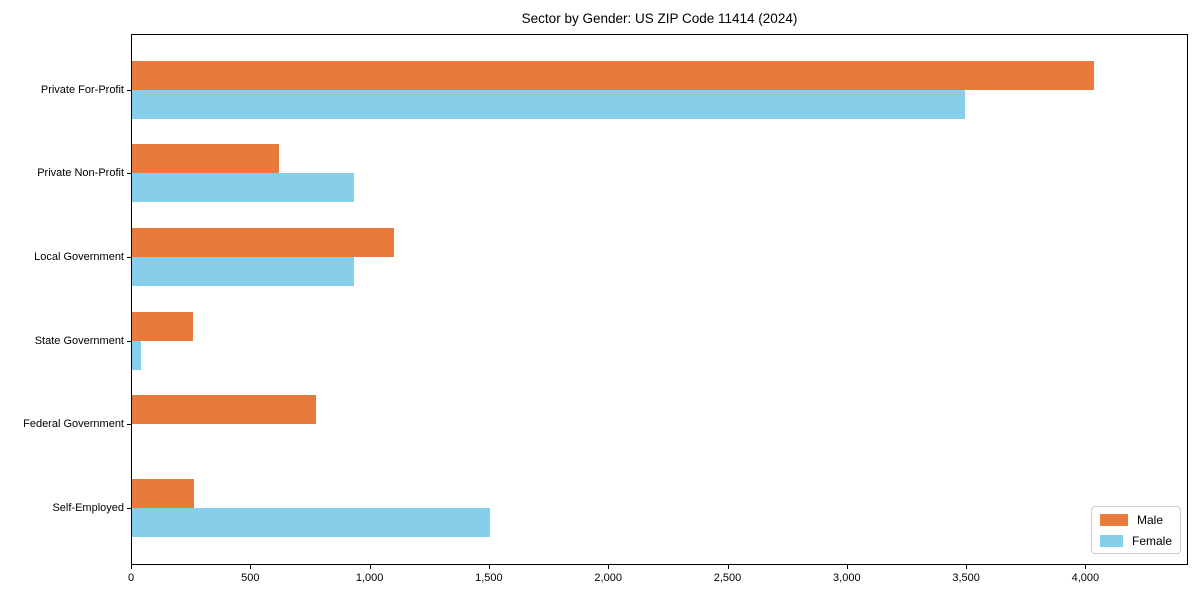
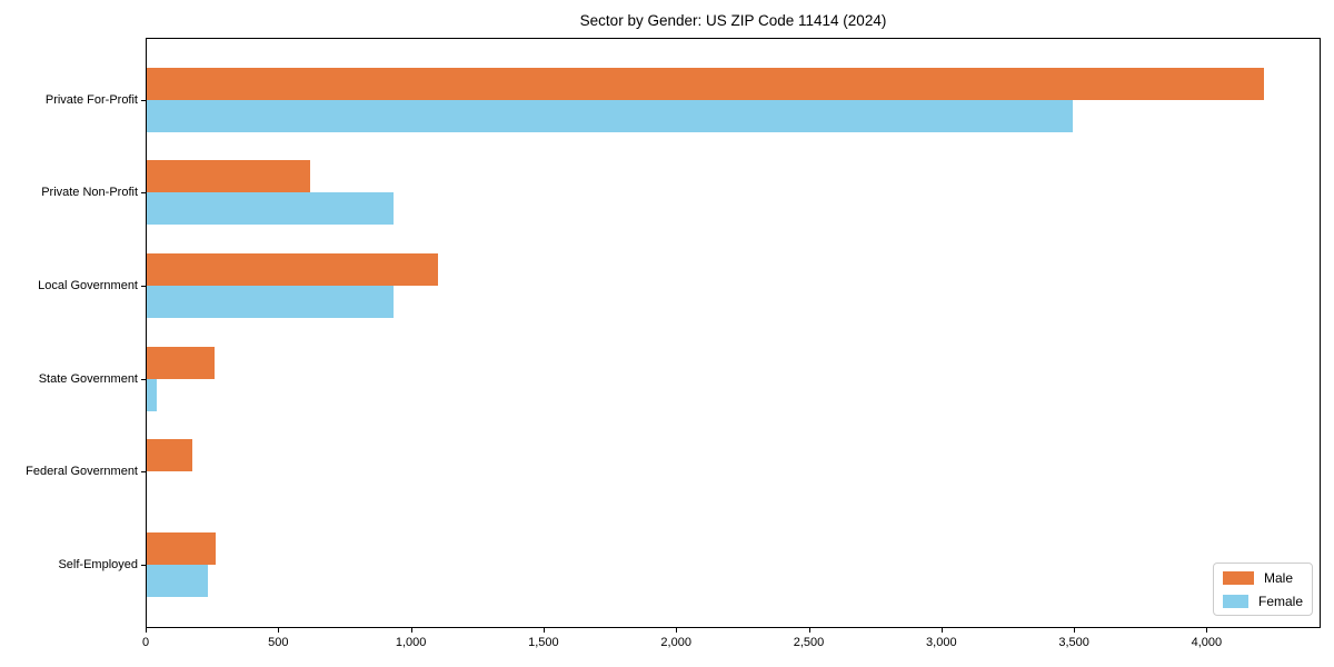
Male/Private For-Profit: 4030 -> 4210
Male/Federal Government: 770 -> 170
Female/Self-Employed: 1500 -> 230
